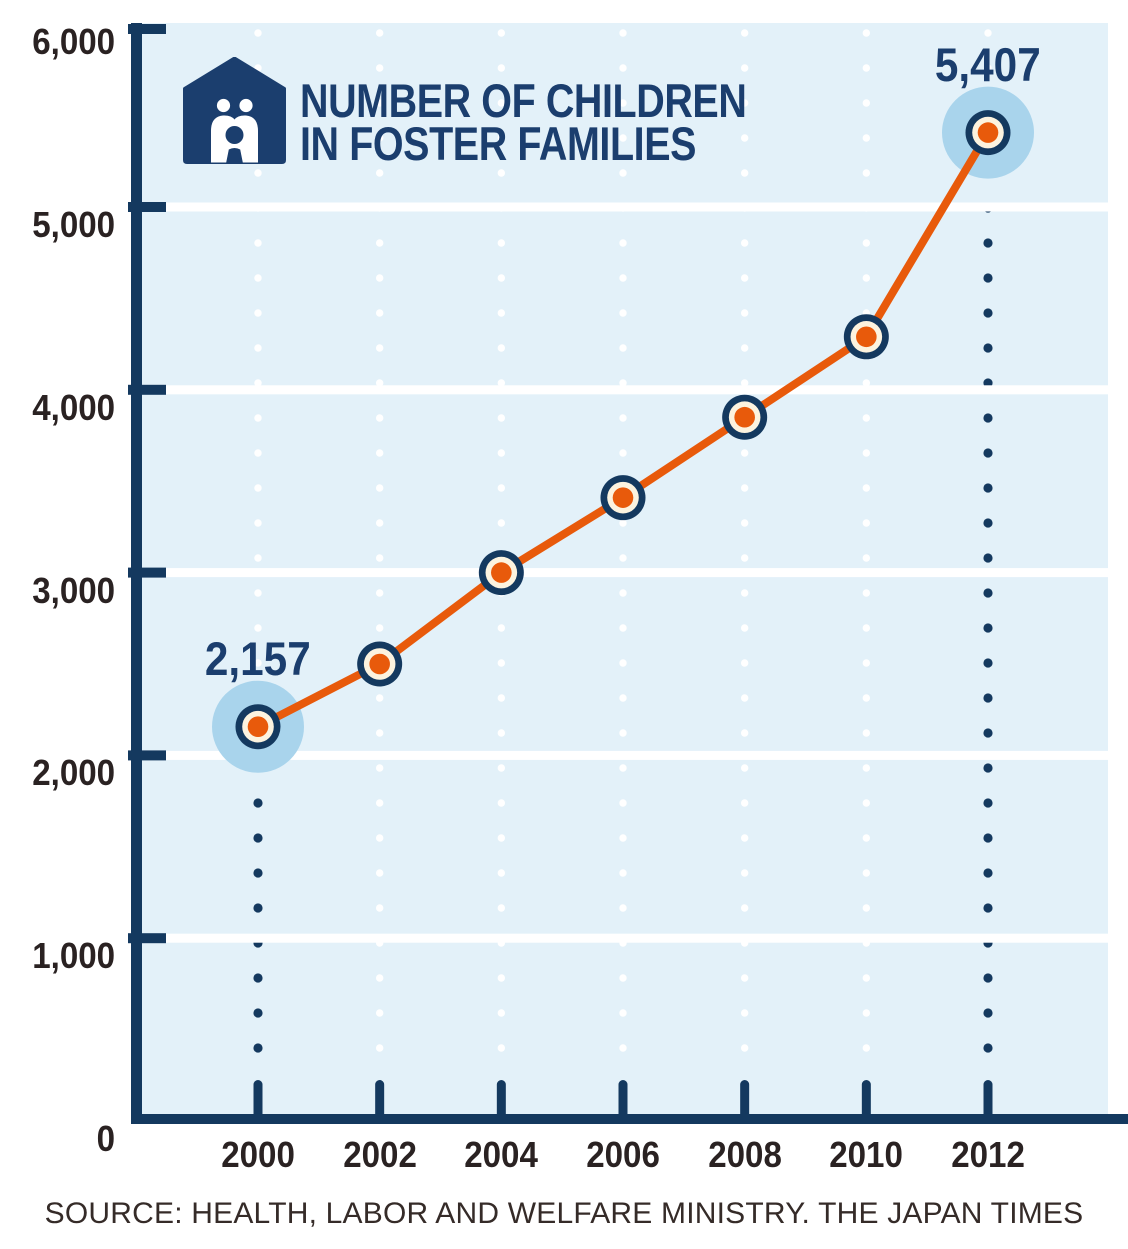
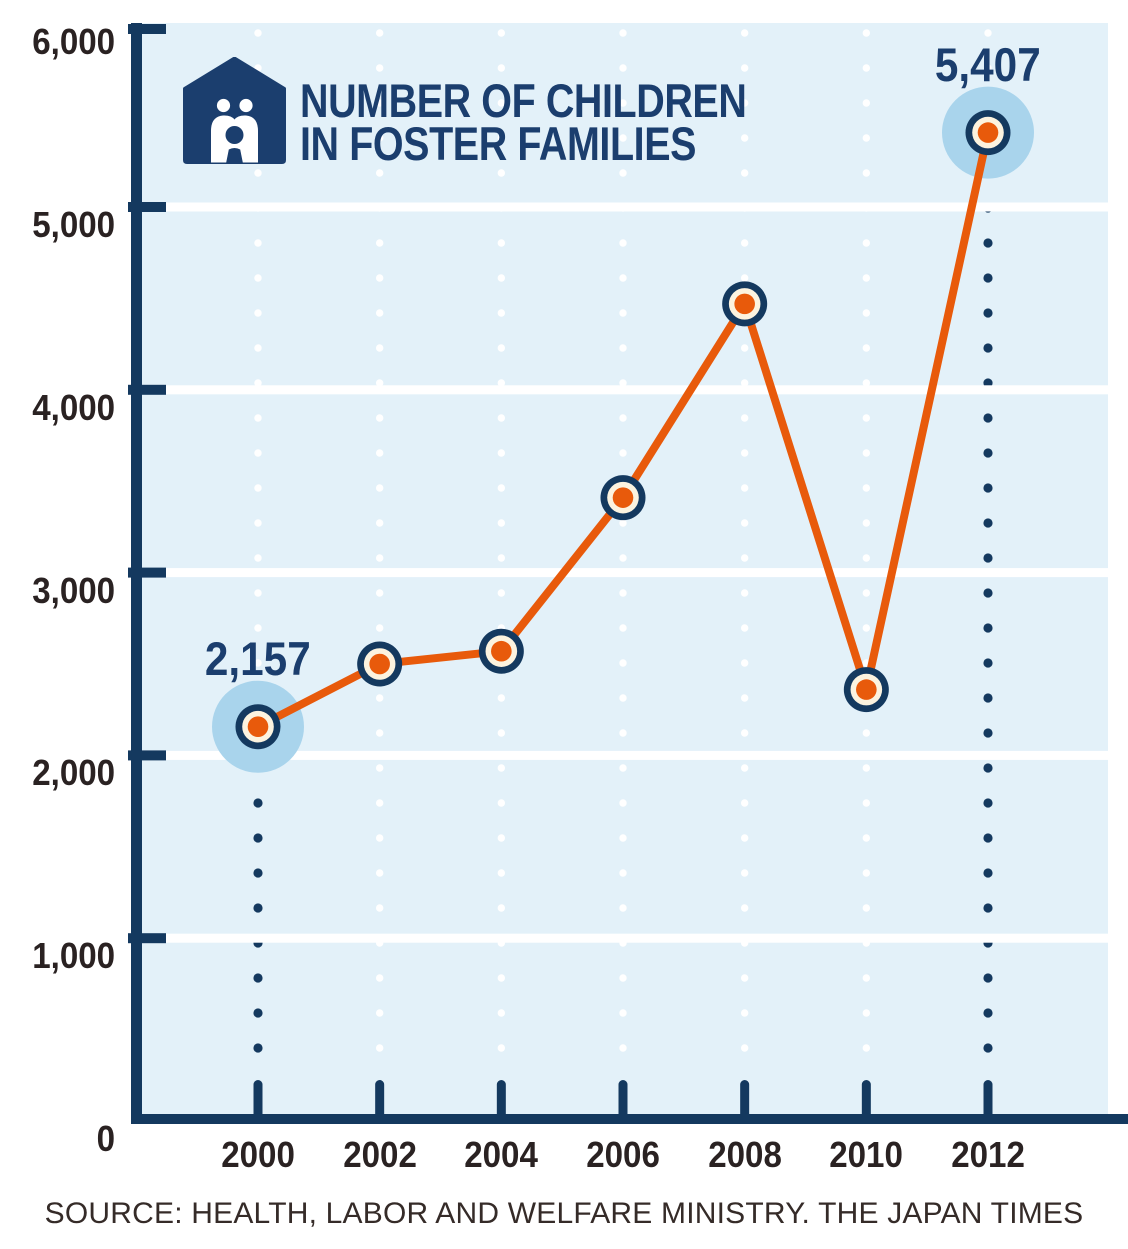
2004: 3000 -> 2570
2008: 3850 -> 4470
2010: 4290 -> 2360
